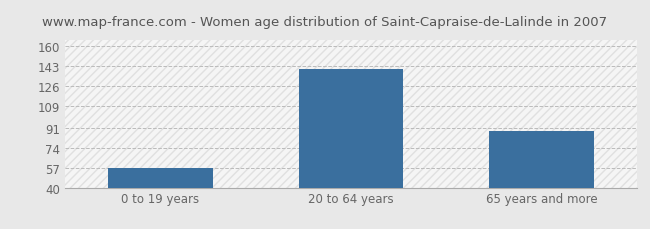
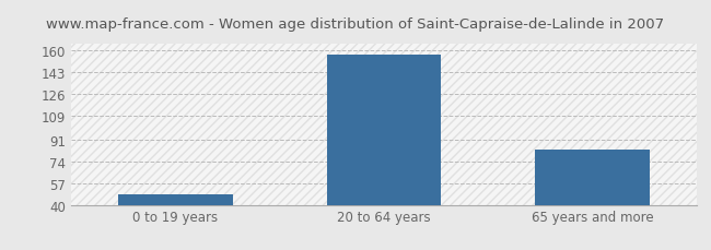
0 to 19 years: 57 -> 48
20 to 64 years: 141 -> 157
65 years and more: 88 -> 83
